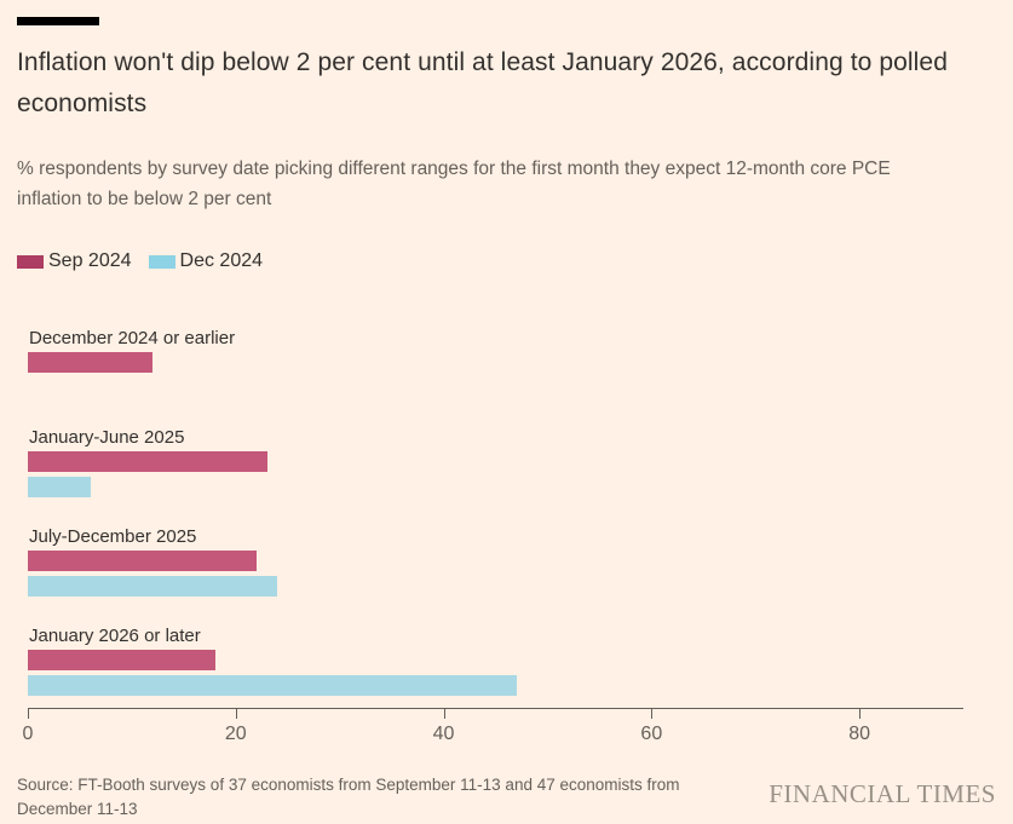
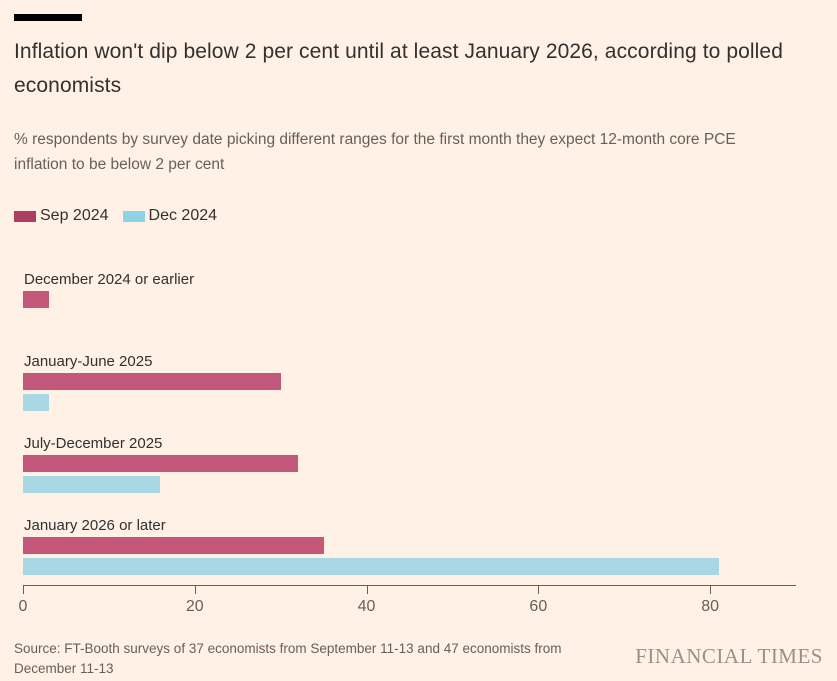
Sep 2024/December 2024 or earlier: 12 -> 3
Sep 2024/January-June 2025: 23 -> 30
Dec 2024/January-June 2025: 6 -> 3
Sep 2024/July-December 2025: 22 -> 32
Dec 2024/July-December 2025: 24 -> 16
Sep 2024/January 2026 or later: 18 -> 35
Dec 2024/January 2026 or later: 47 -> 81
